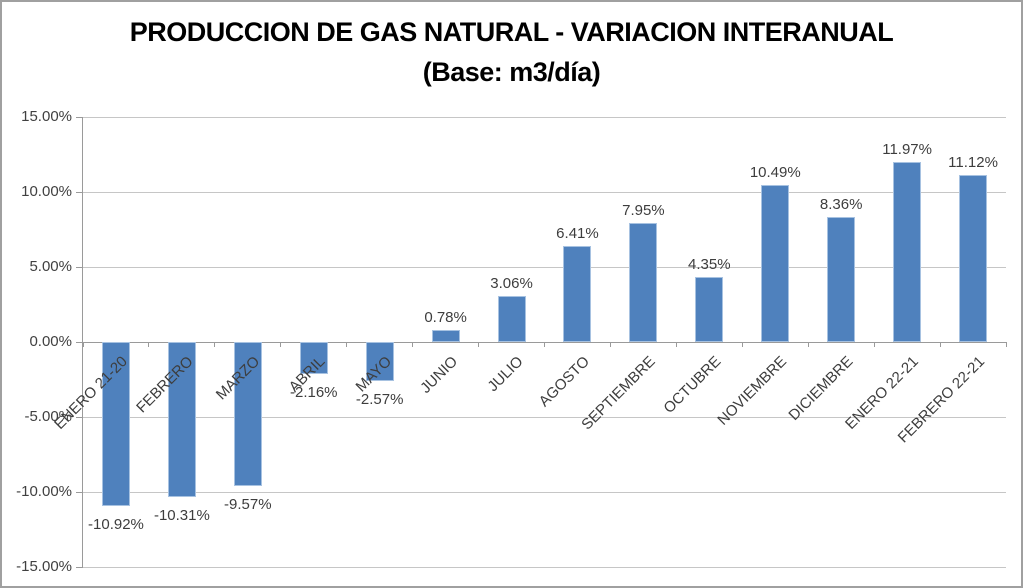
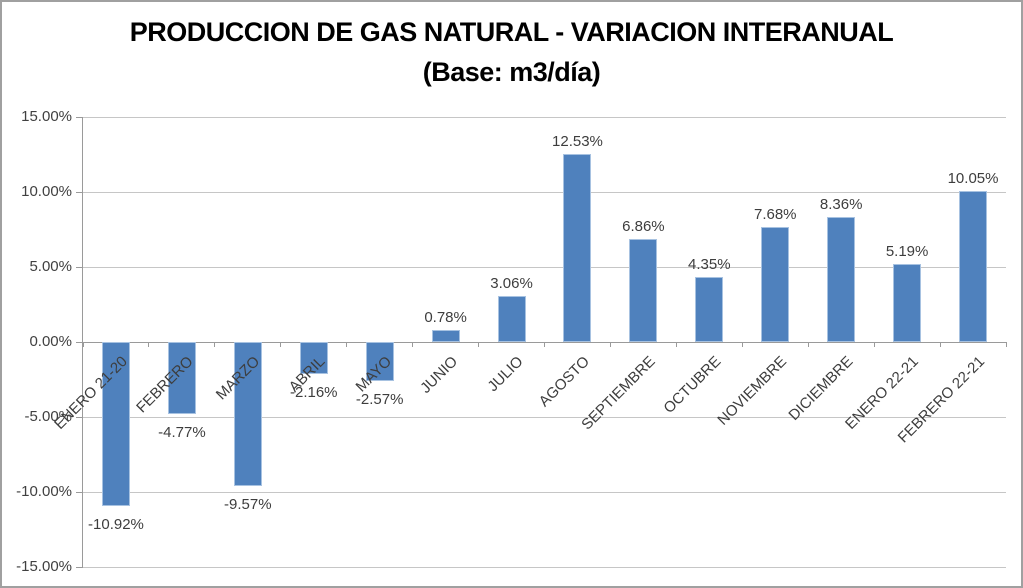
FEBRERO: -10.31% -> -4.77%
AGOSTO: 6.41% -> 12.53%
SEPTIEMBRE: 7.95% -> 6.86%
NOVIEMBRE: 10.49% -> 7.68%
ENERO 22-21: 11.97% -> 5.19%
FEBRERO 22-21: 11.12% -> 10.05%
